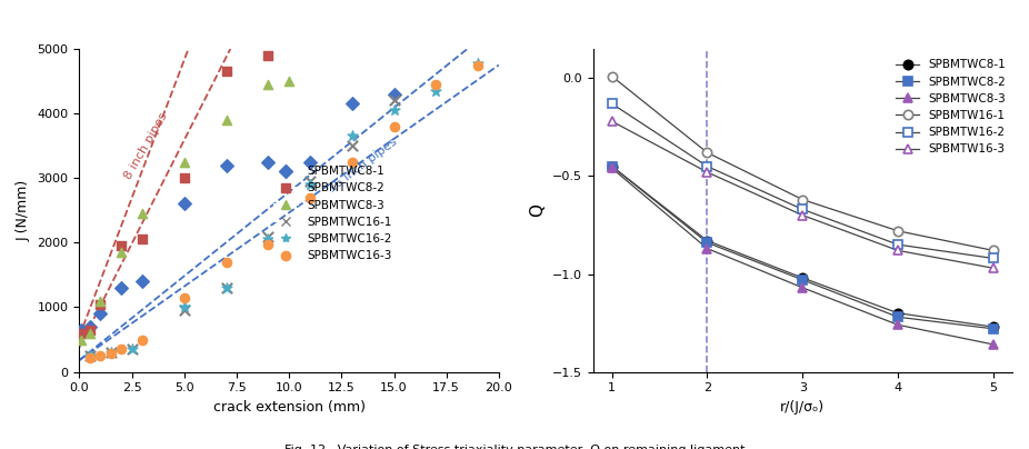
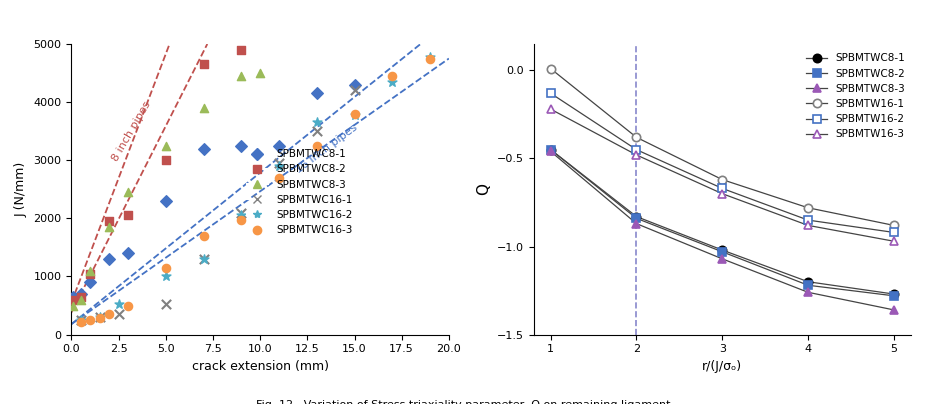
SPBMTWC16-2/2.5: 350 -> 520
SPBMTWC8-1/5.0: 2600 -> 2300
SPBMTWC16-1/5.0: 950 -> 520
SPBMTWC16-2/15.0: 4050 -> 3780
